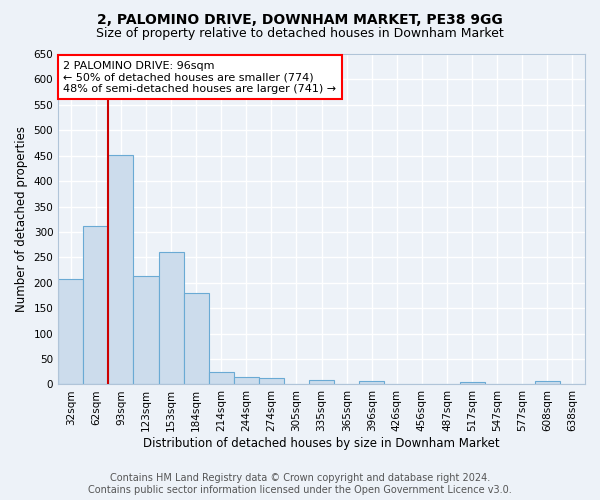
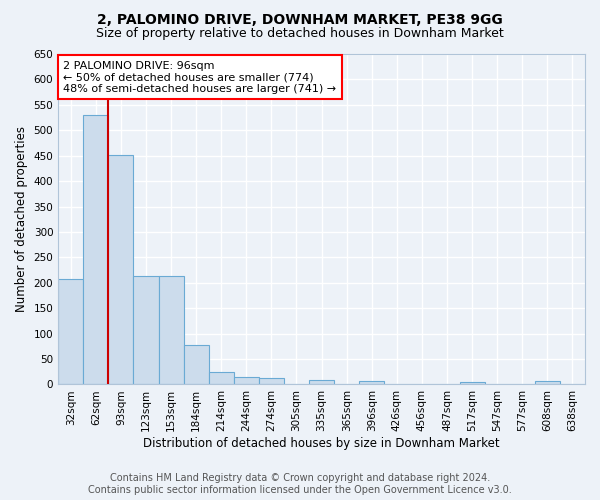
62sqm: 312 -> 530
153sqm: 260 -> 213
184sqm: 180 -> 77
